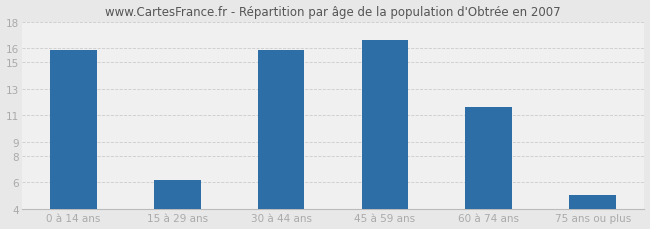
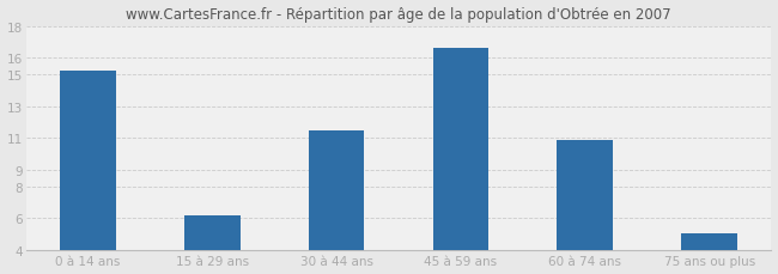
0 à 14 ans: 15.9 -> 15.2
30 à 44 ans: 15.9 -> 11.5
60 à 74 ans: 11.6 -> 10.9
